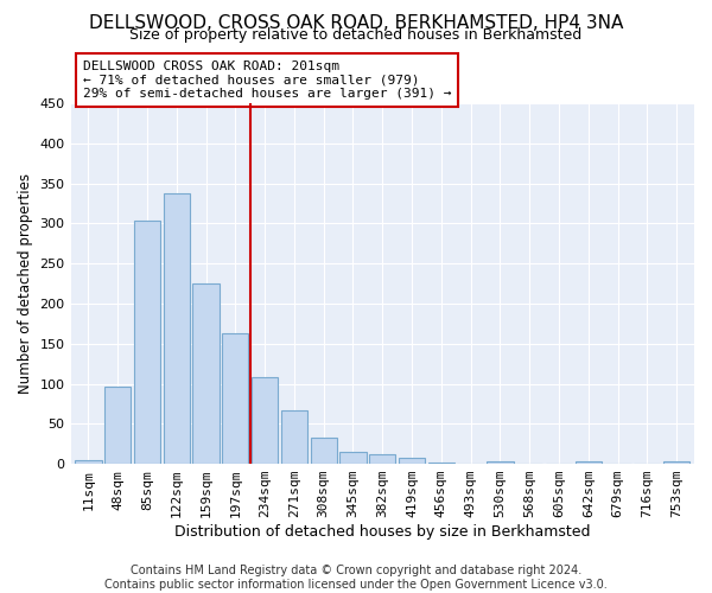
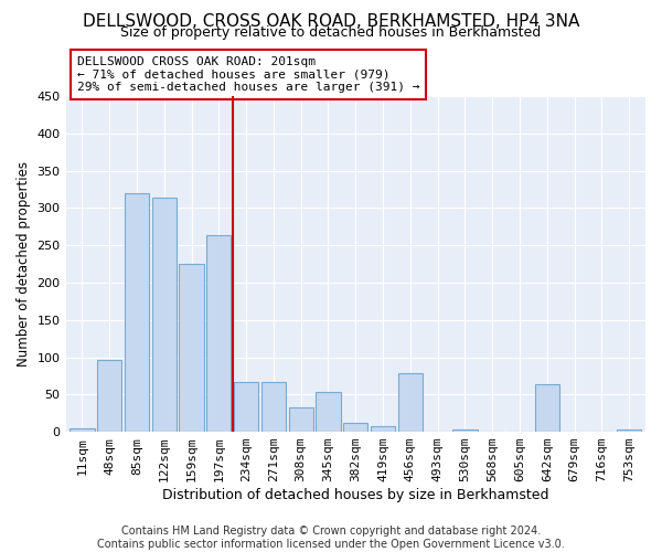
85sqm: 303 -> 320
122sqm: 338 -> 314
197sqm: 163 -> 264
234sqm: 108 -> 66
345sqm: 15 -> 54
456sqm: 1 -> 78
642sqm: 3 -> 64
